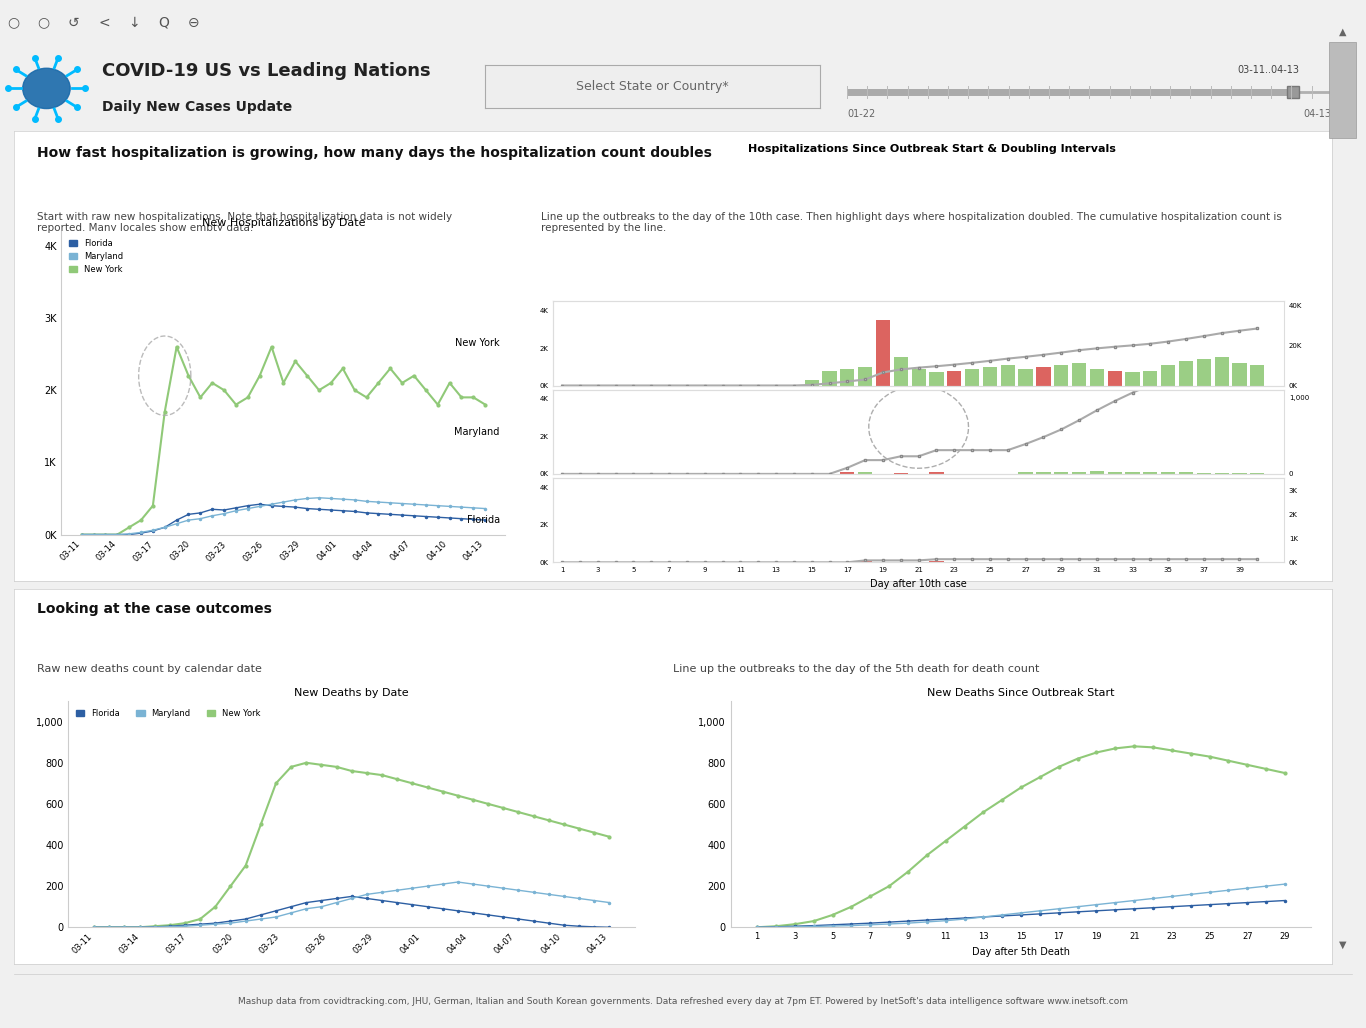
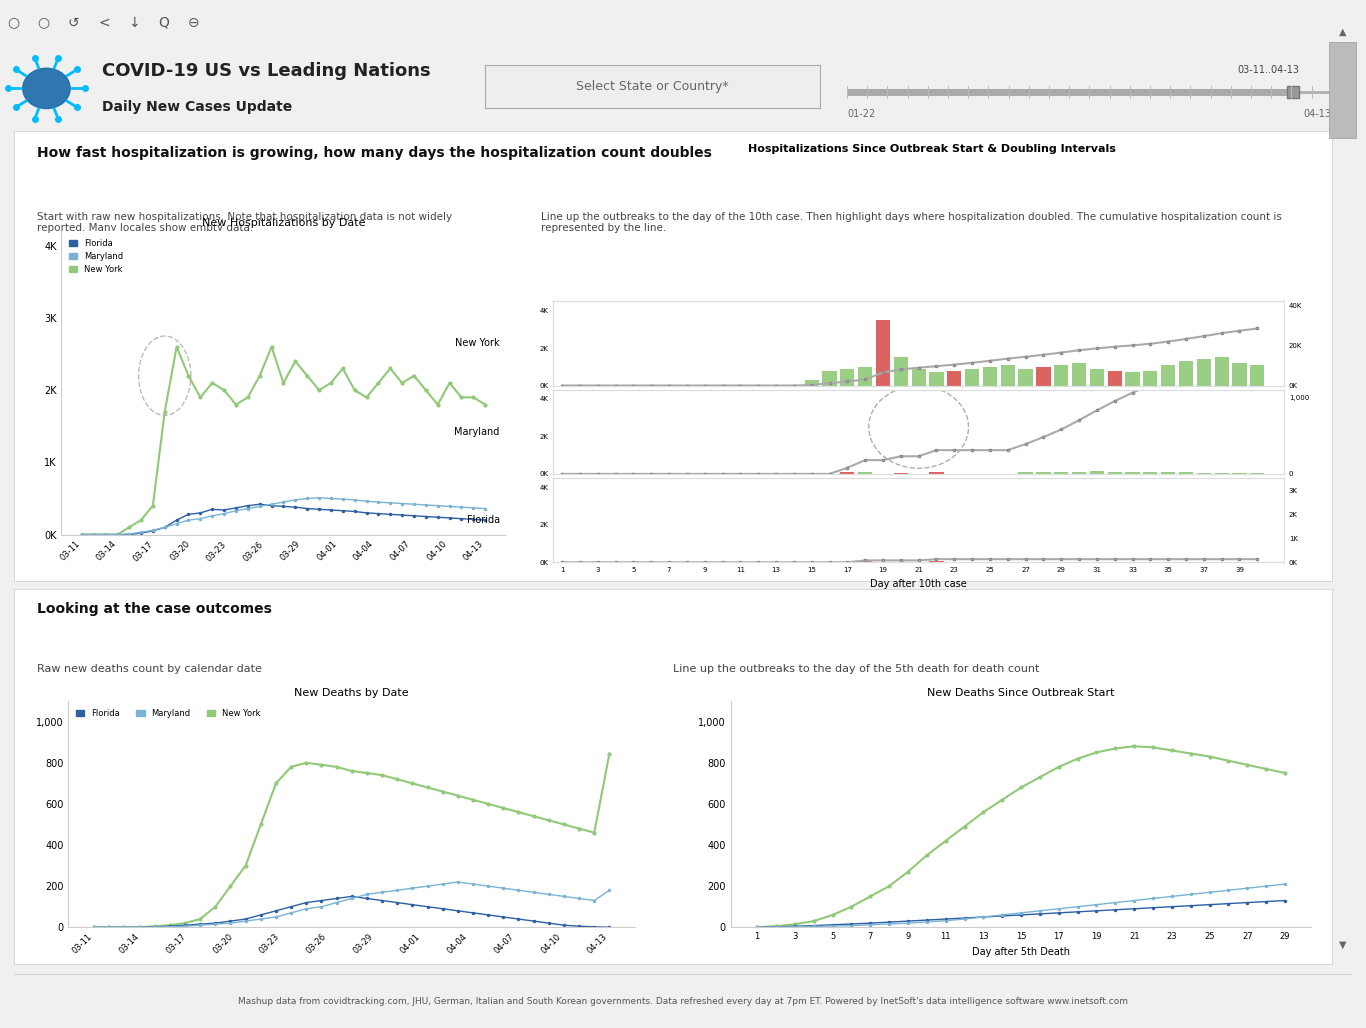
New Deaths by Date/New York/04-13: 440 -> 845
New Deaths by Date/Maryland/04-13: 120 -> 180
